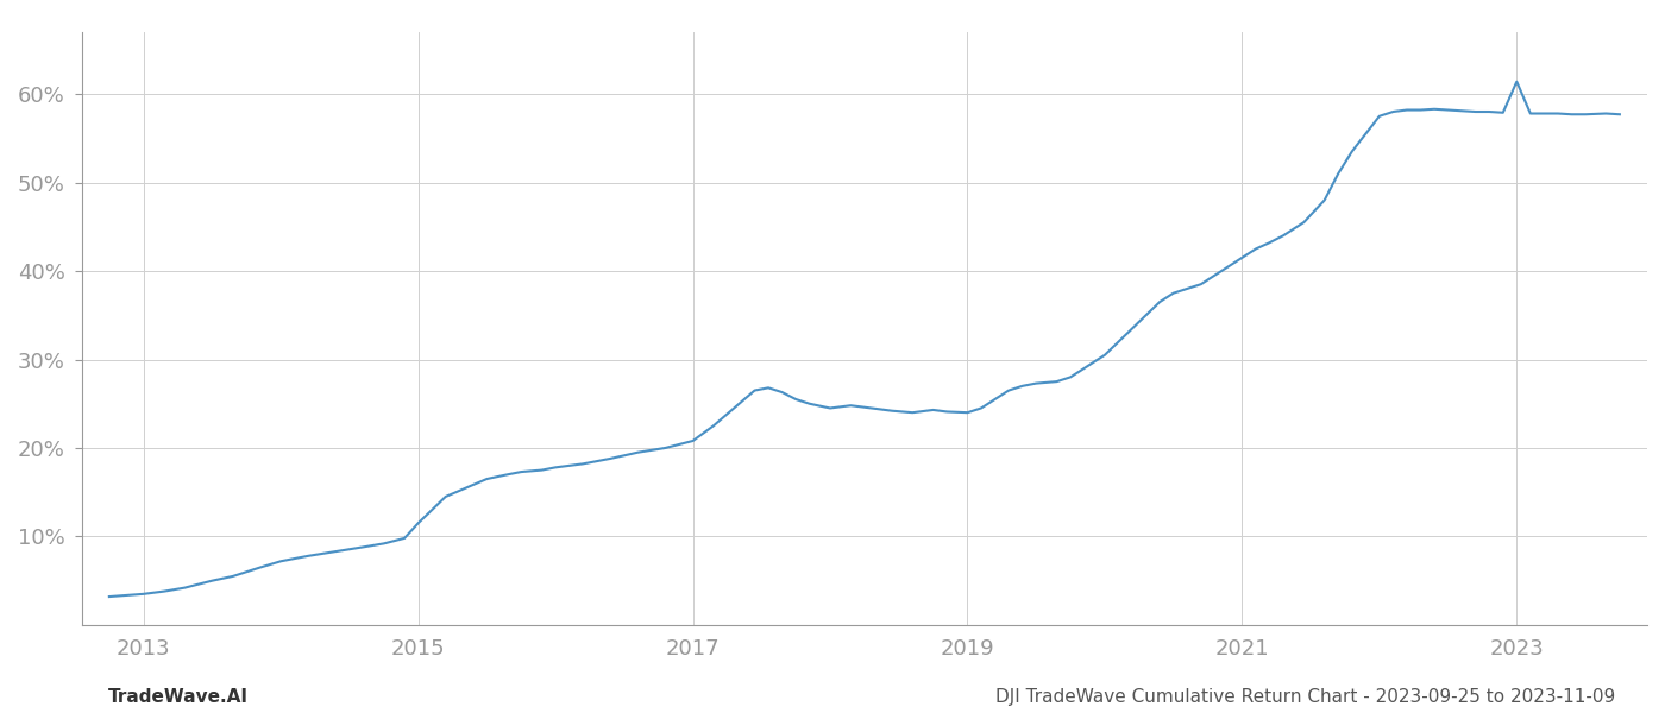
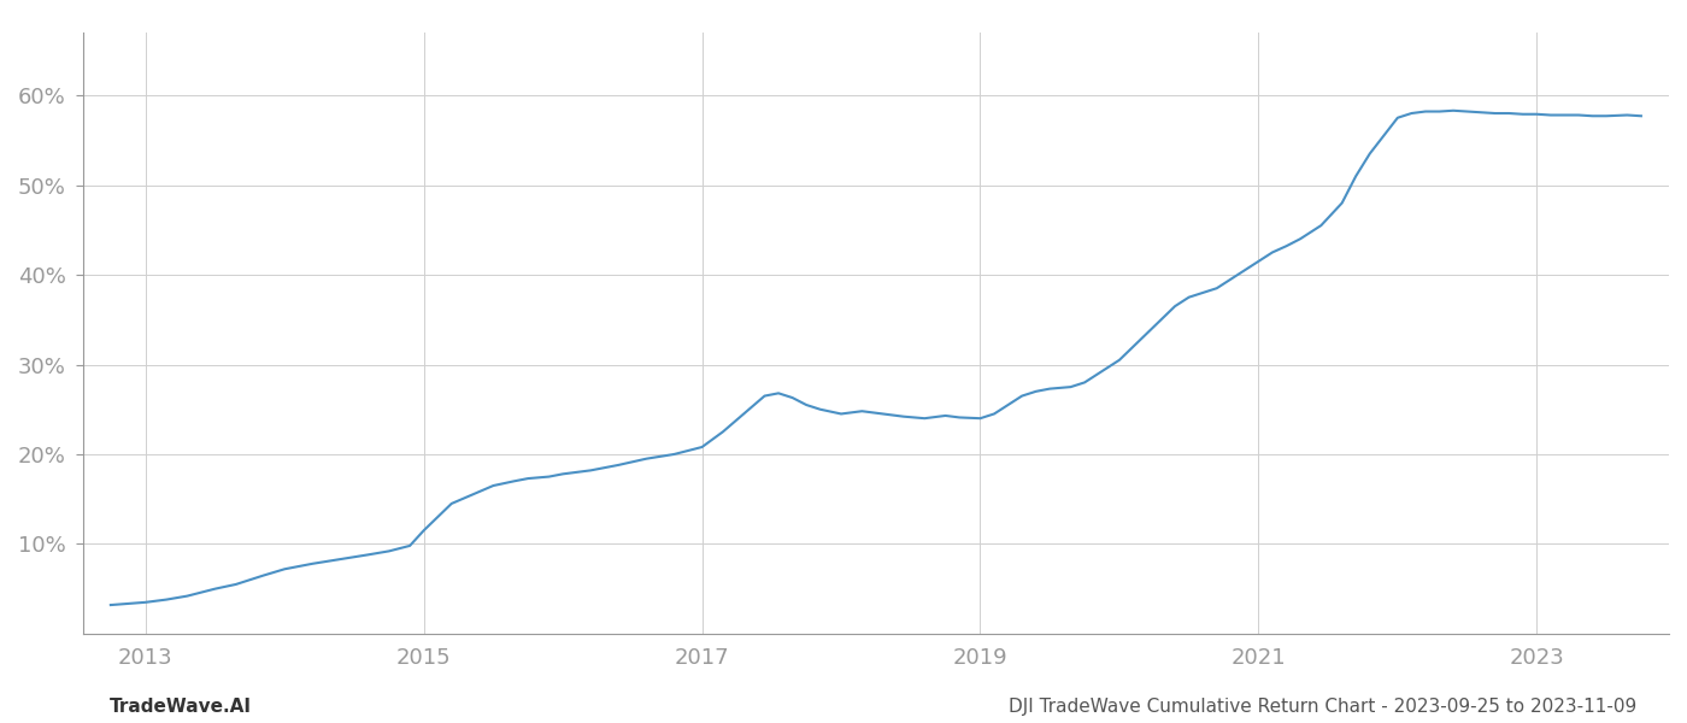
2023: 61.4% -> 57.9%
